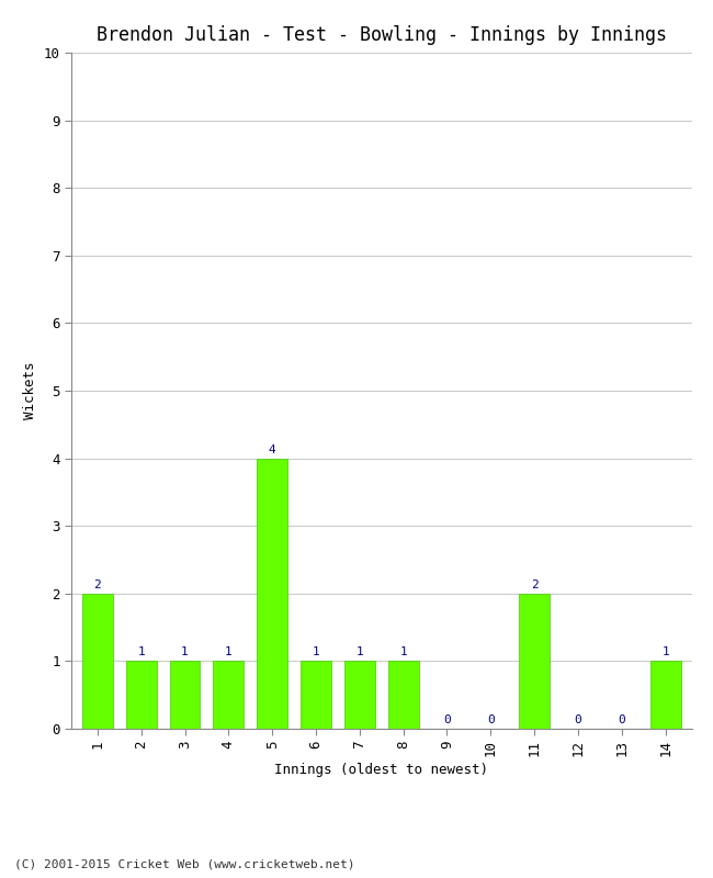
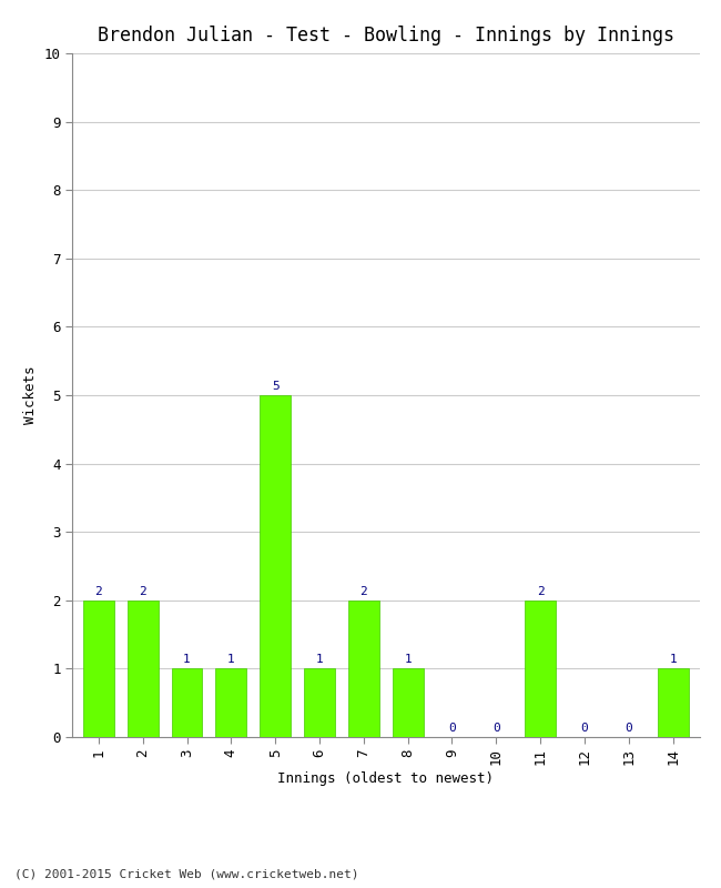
2: 1 -> 2
5: 4 -> 5
7: 1 -> 2
